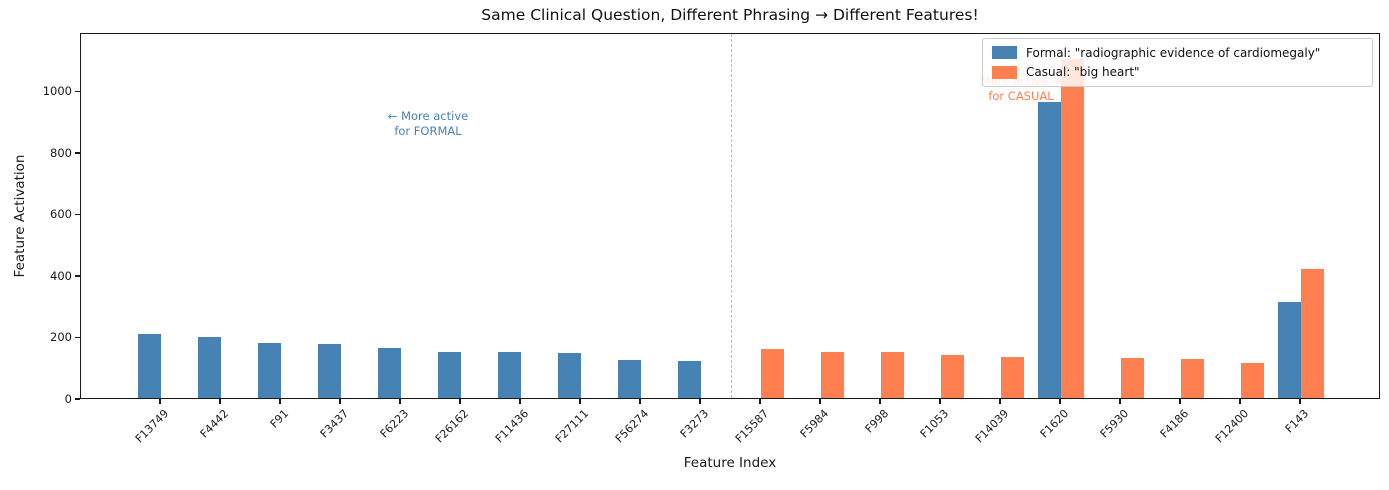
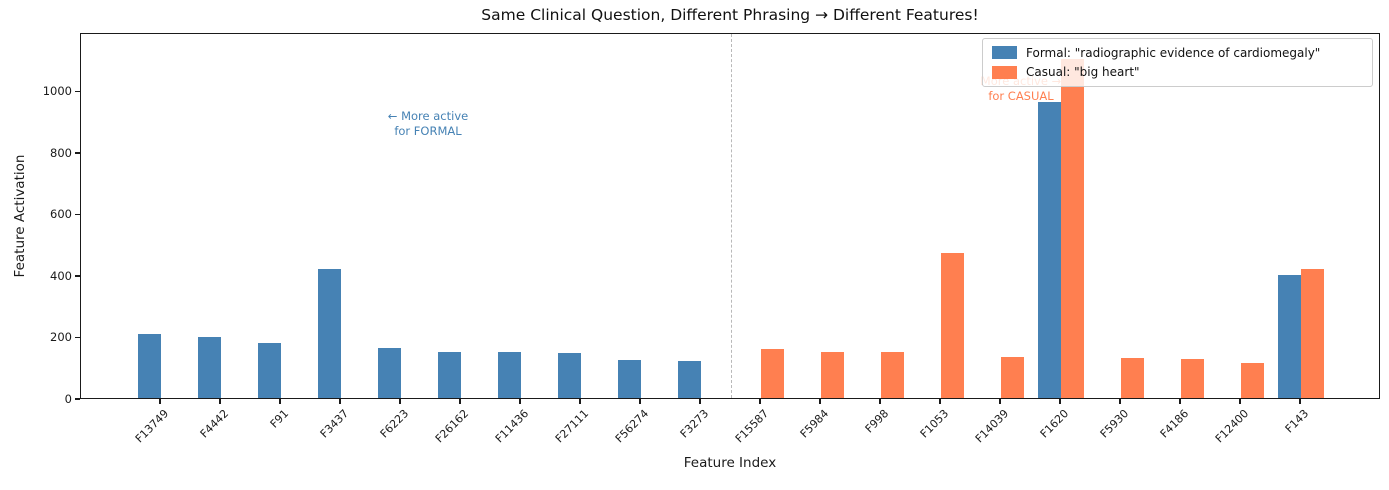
Formal: "radiographic evidence of cardiomegaly"/F3437: 180 -> 420
Casual: "big heart"/F1053: 140 -> 470
Formal: "radiographic evidence of cardiomegaly"/F143: 310 -> 400
